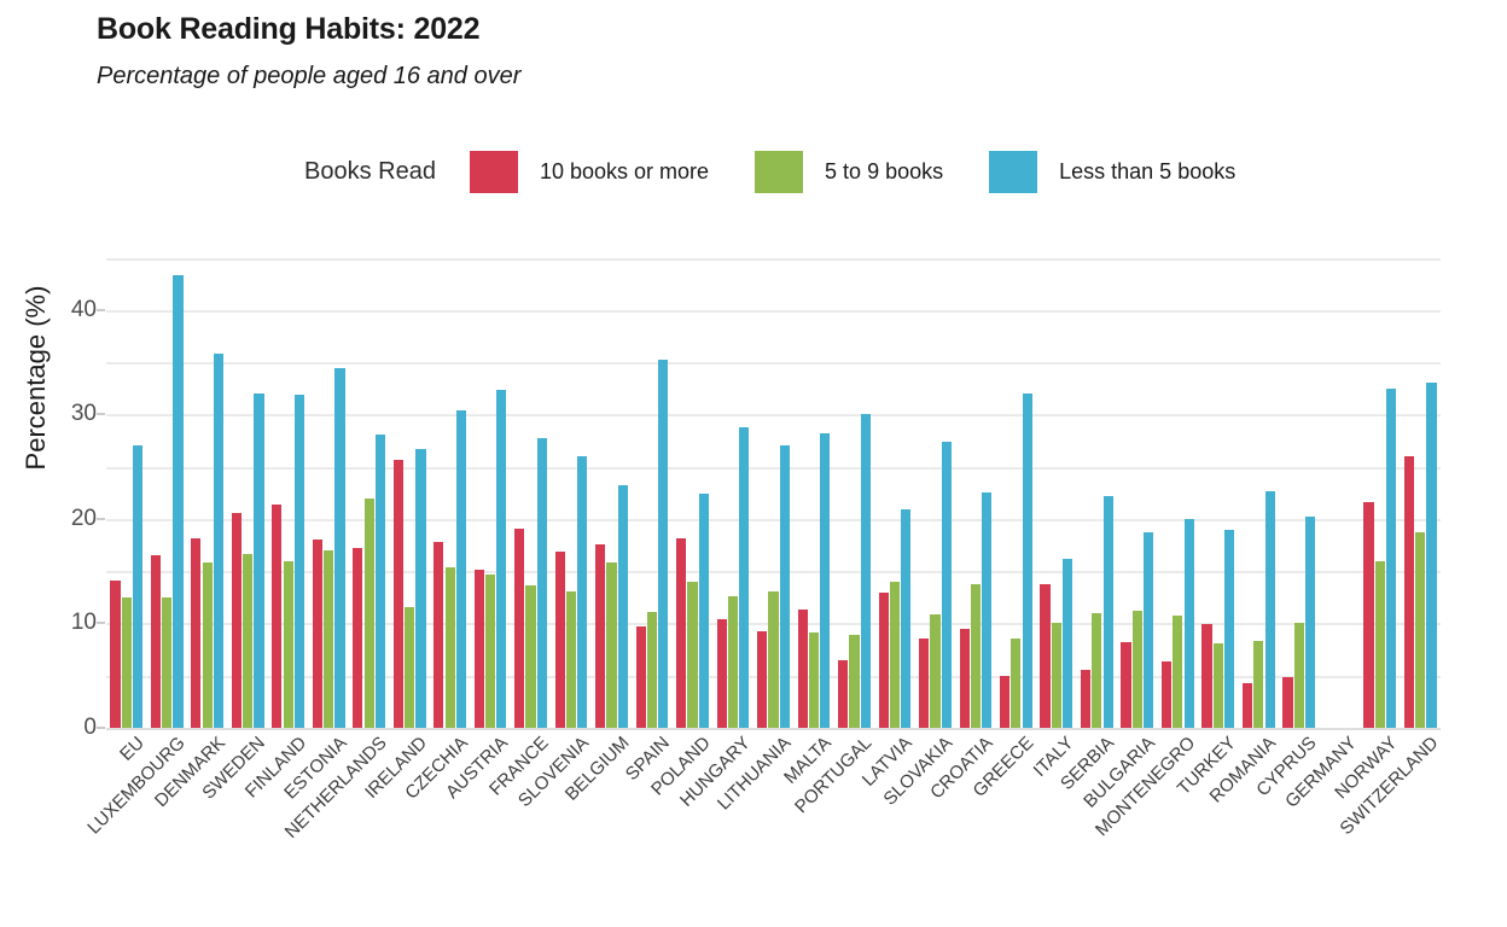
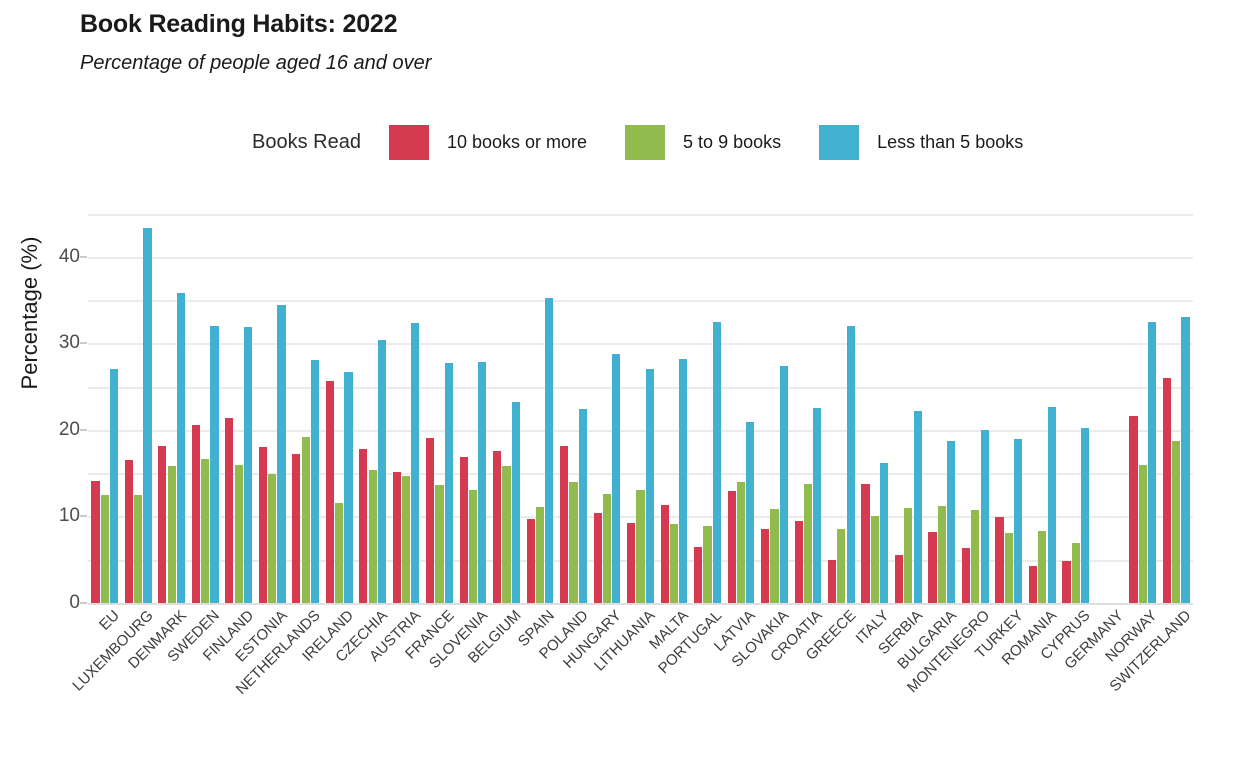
5 to 9 books/ESTONIA: 17 -> 15
5 to 9 books/NETHERLANDS: 22 -> 19
Less than 5 books/SLOVENIA: 26 -> 28
Less than 5 books/PORTUGAL: 30 -> 32
5 to 9 books/CYPRUS: 10 -> 7
